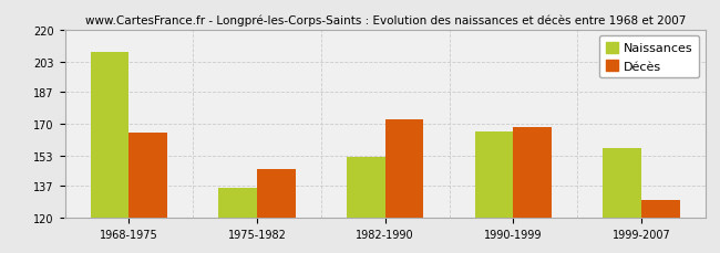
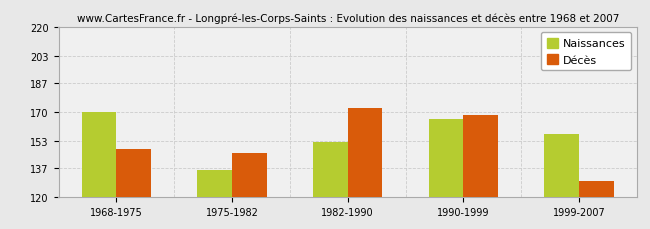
Naissances/1968-1975: 208 -> 170
Décès/1968-1975: 165 -> 148
